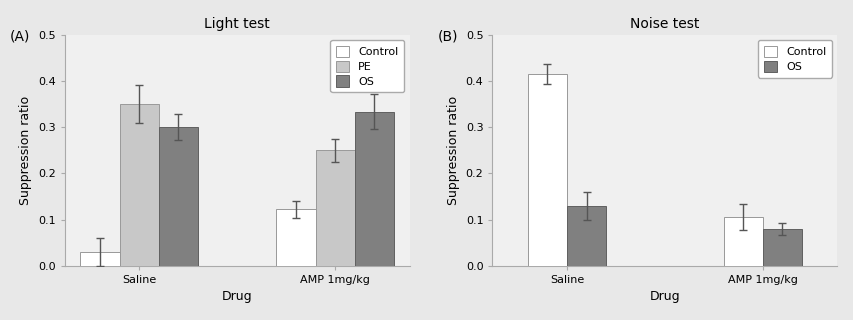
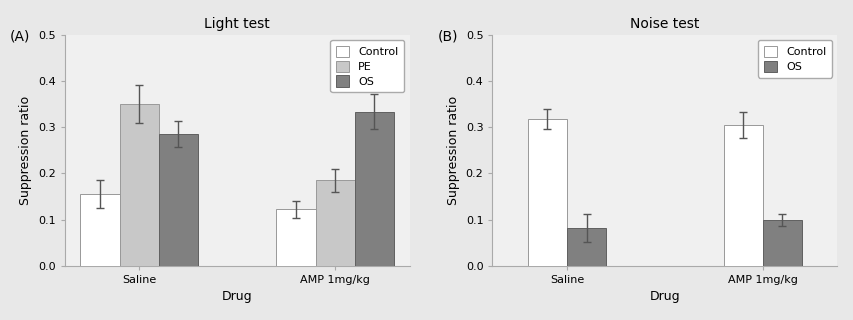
Light test/Control/Saline: 0.030 -> 0.155
Light test/OS/Saline: 0.300 -> 0.285
Light test/PE/AMP 1mg/kg: 0.250 -> 0.185
Noise test/Control/Saline: 0.415 -> 0.318
Noise test/OS/Saline: 0.130 -> 0.082
Noise test/Control/AMP 1mg/kg: 0.105 -> 0.305
Noise test/OS/AMP 1mg/kg: 0.080 -> 0.098
